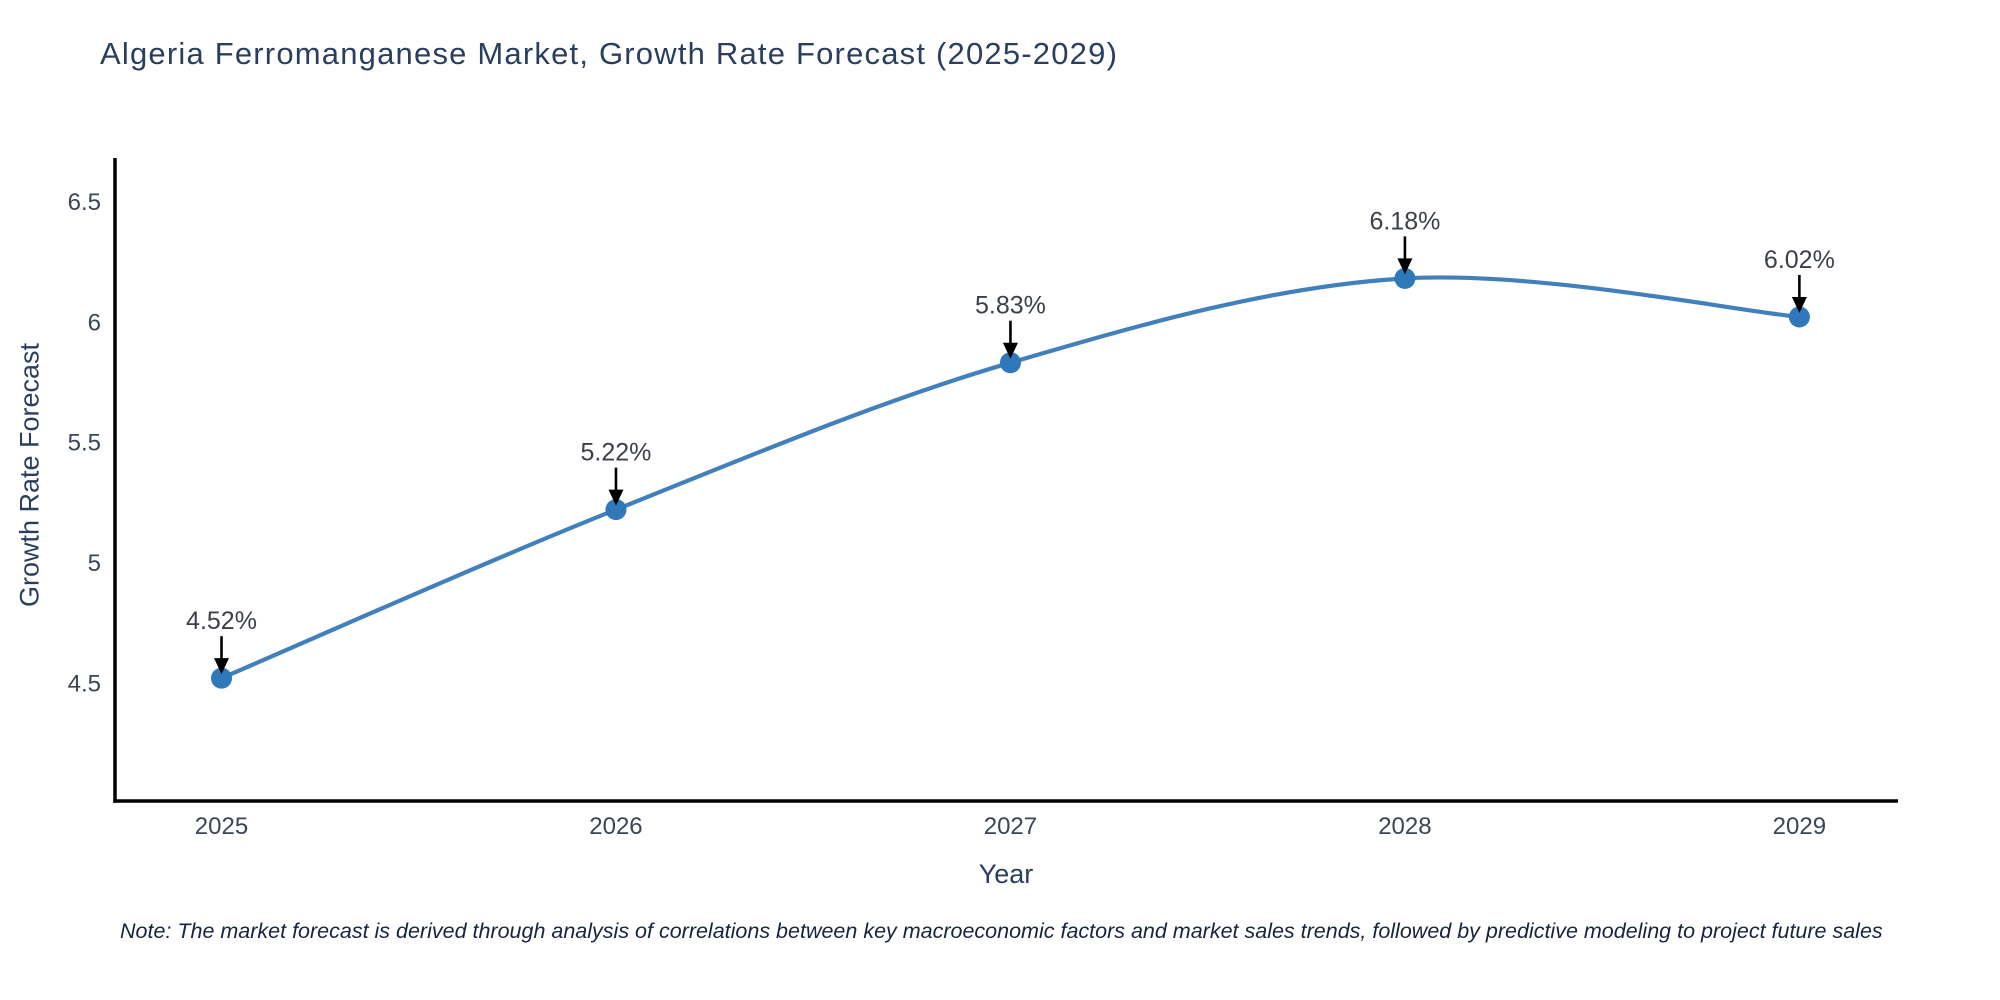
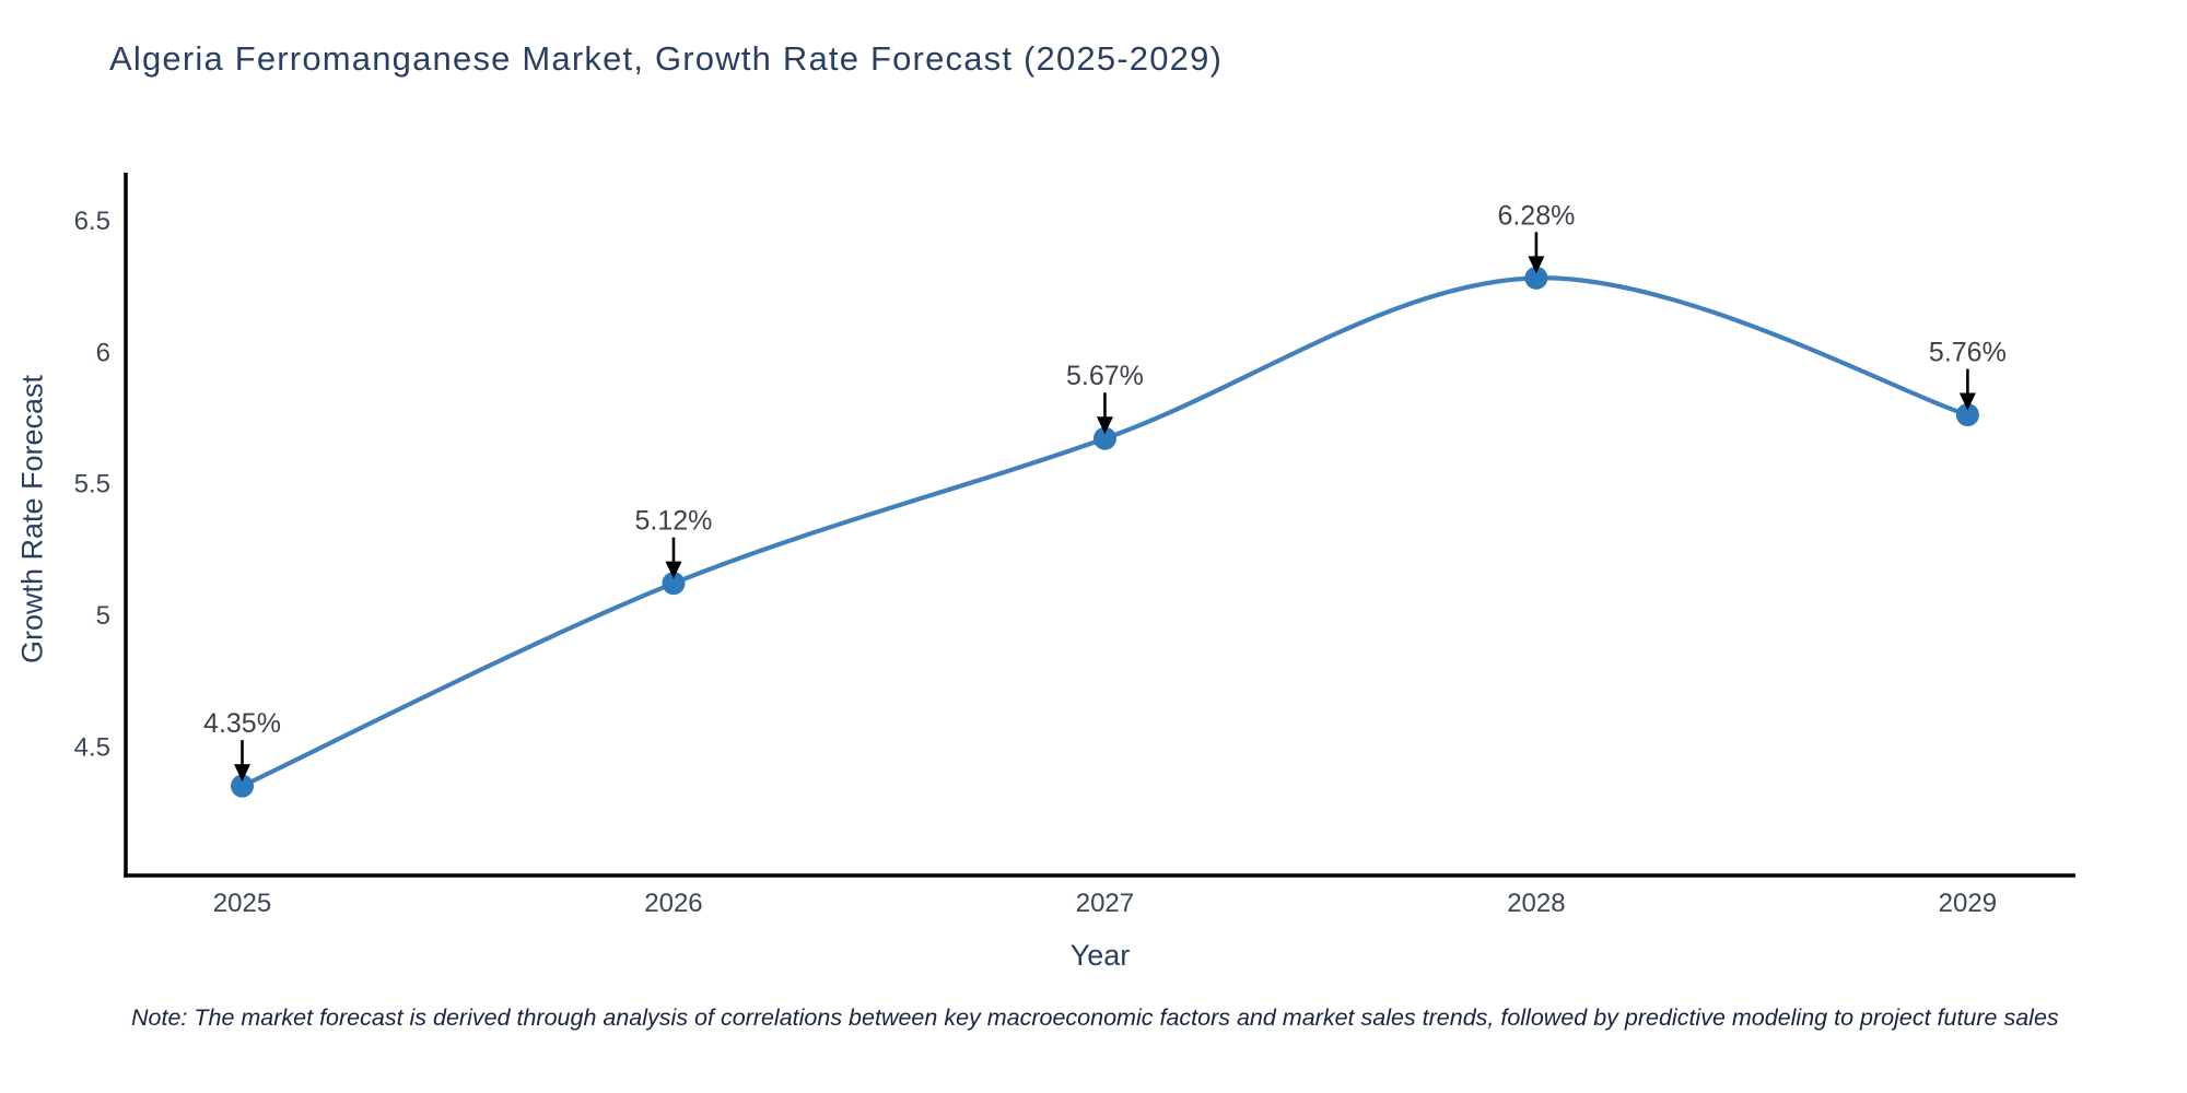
2025: 4.52% -> 4.35%
2026: 5.22% -> 5.12%
2027: 5.83% -> 5.67%
2028: 6.18% -> 6.28%
2029: 6.02% -> 5.76%
